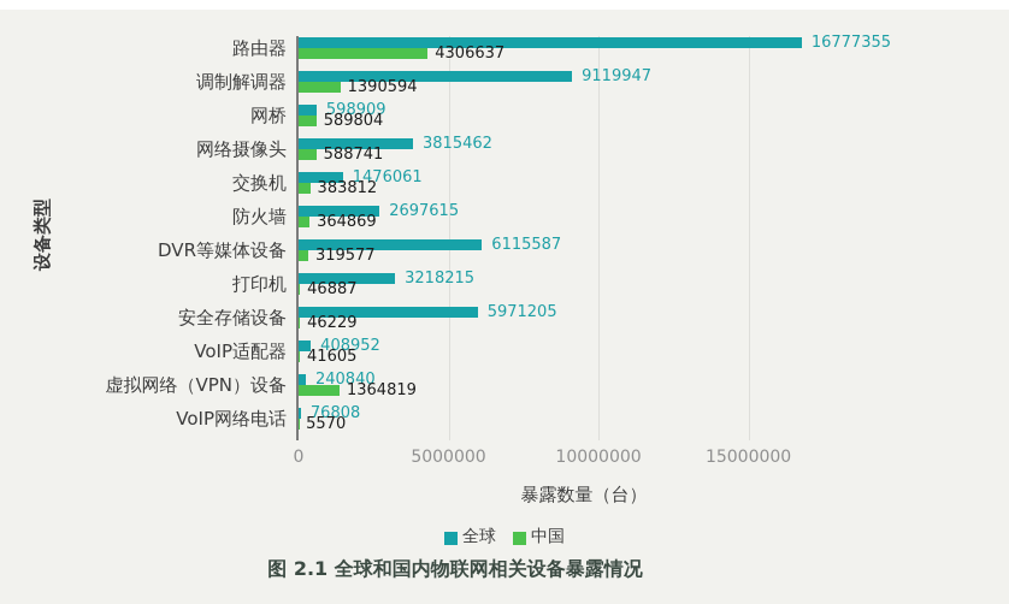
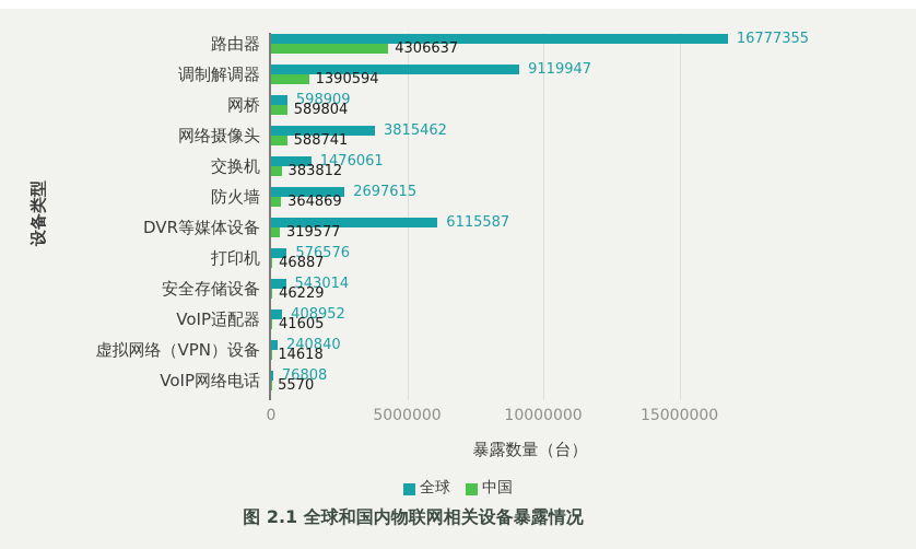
全球/打印机: 3218215 -> 576576
全球/安全存储设备: 5971205 -> 543014
中国/虚拟网络（VPN）设备: 1364819 -> 14618
